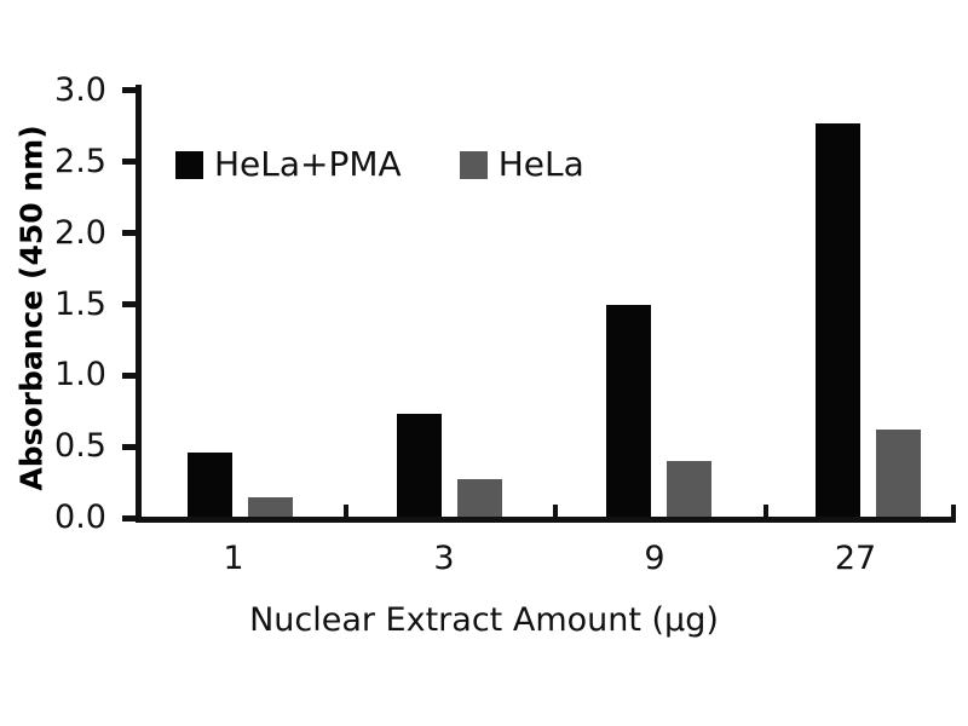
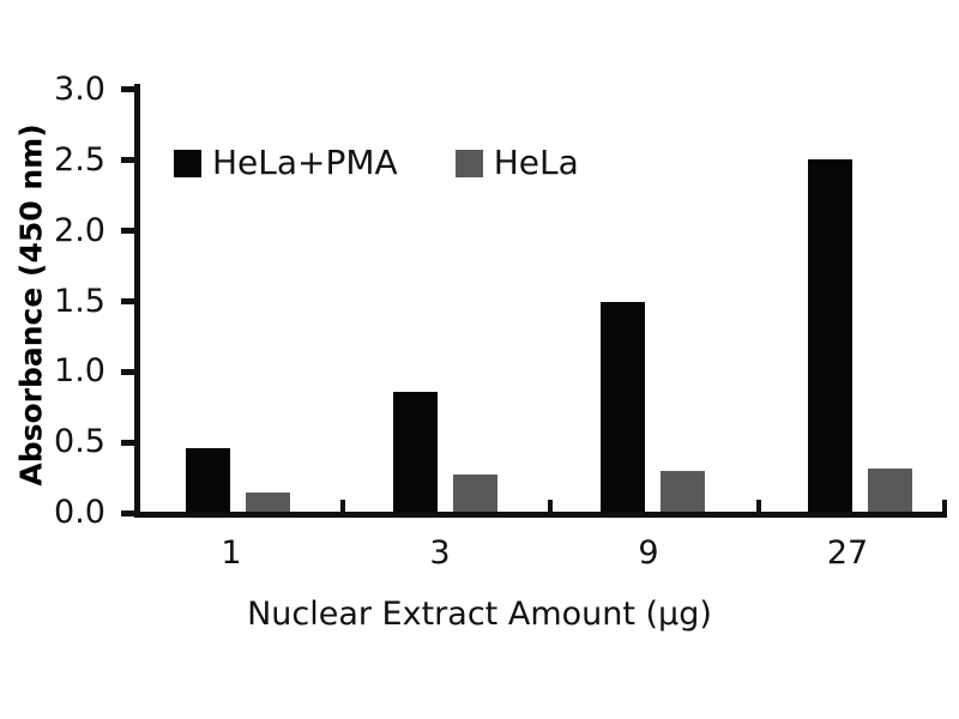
HeLa+PMA/3: 0.72 -> 0.85
HeLa/9: 0.39 -> 0.29
HeLa+PMA/27: 2.76 -> 2.50
HeLa/27: 0.61 -> 0.31
